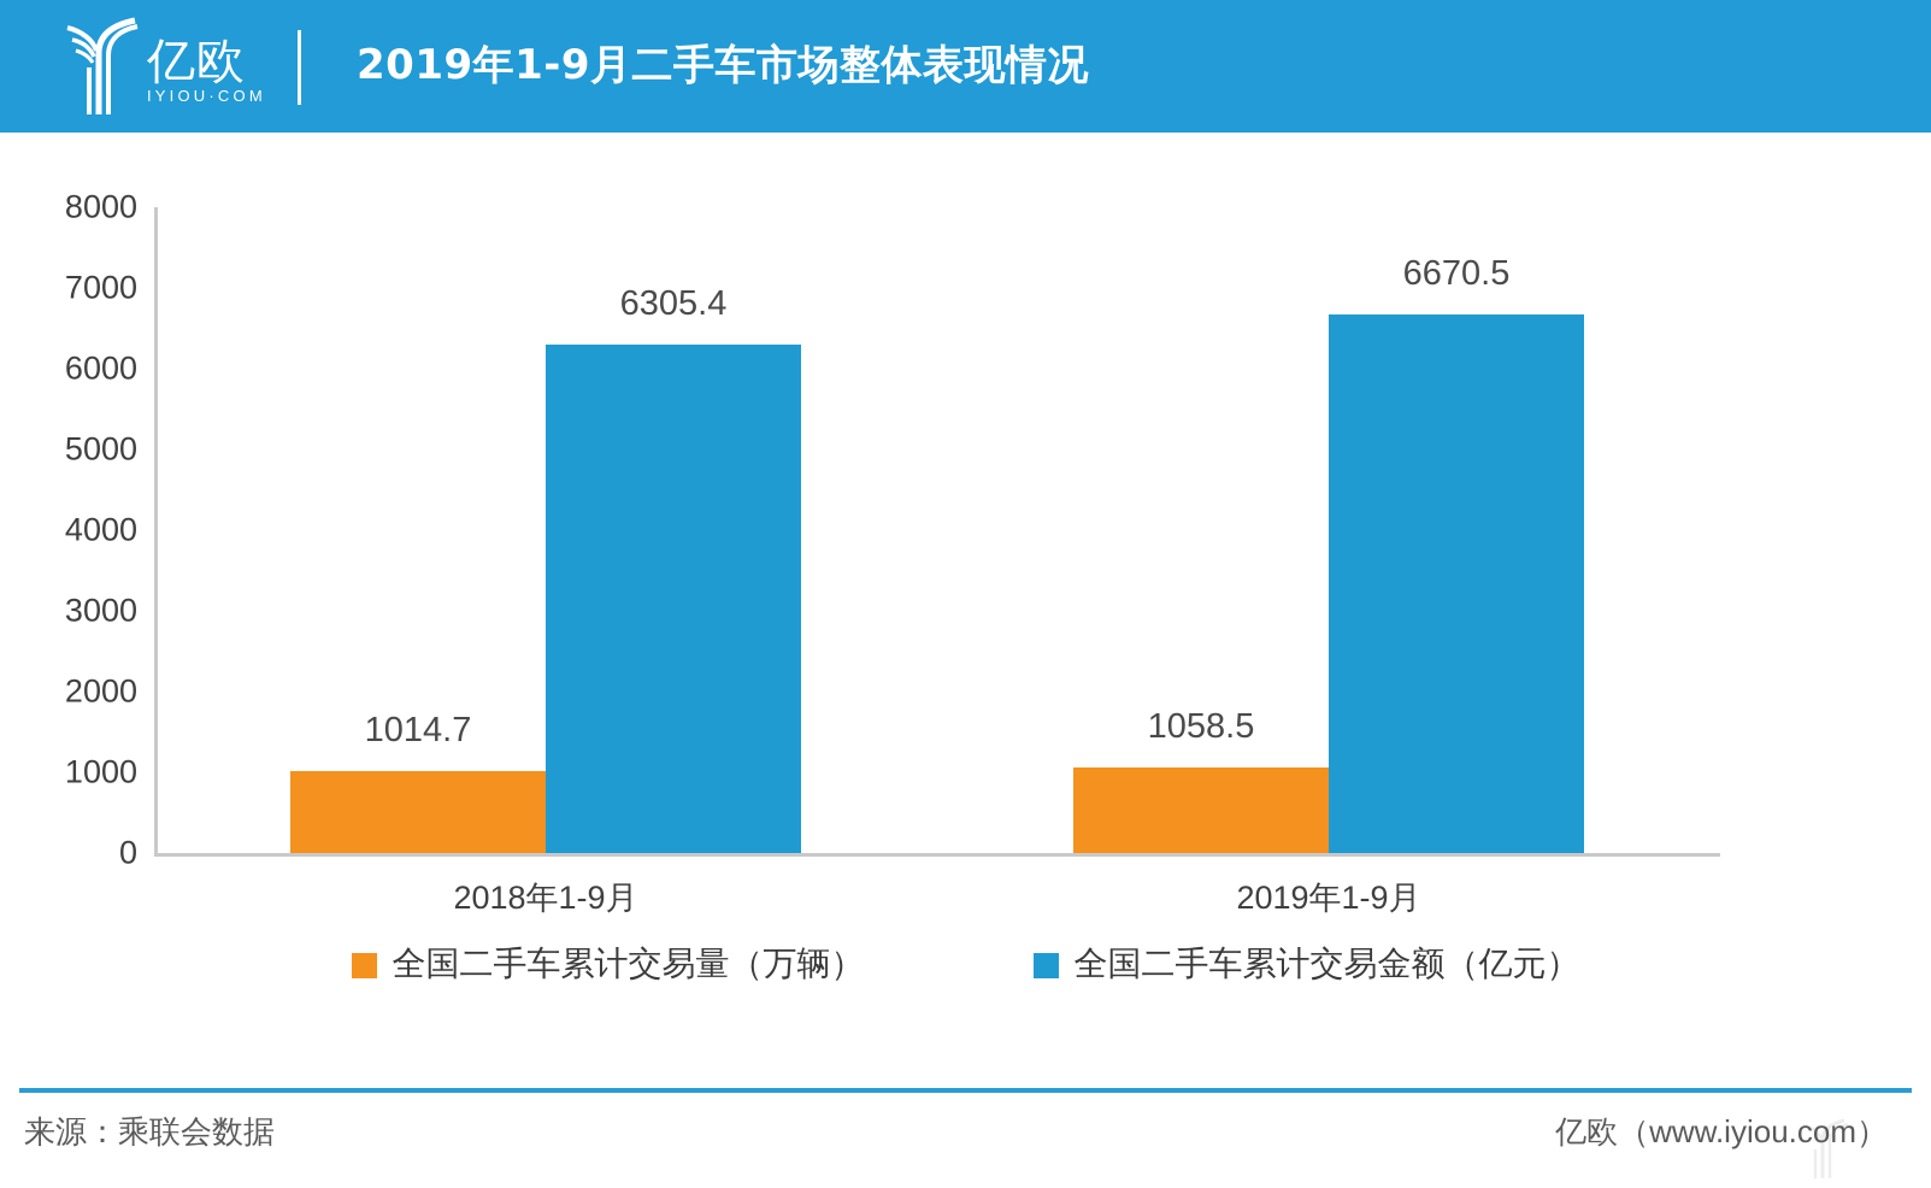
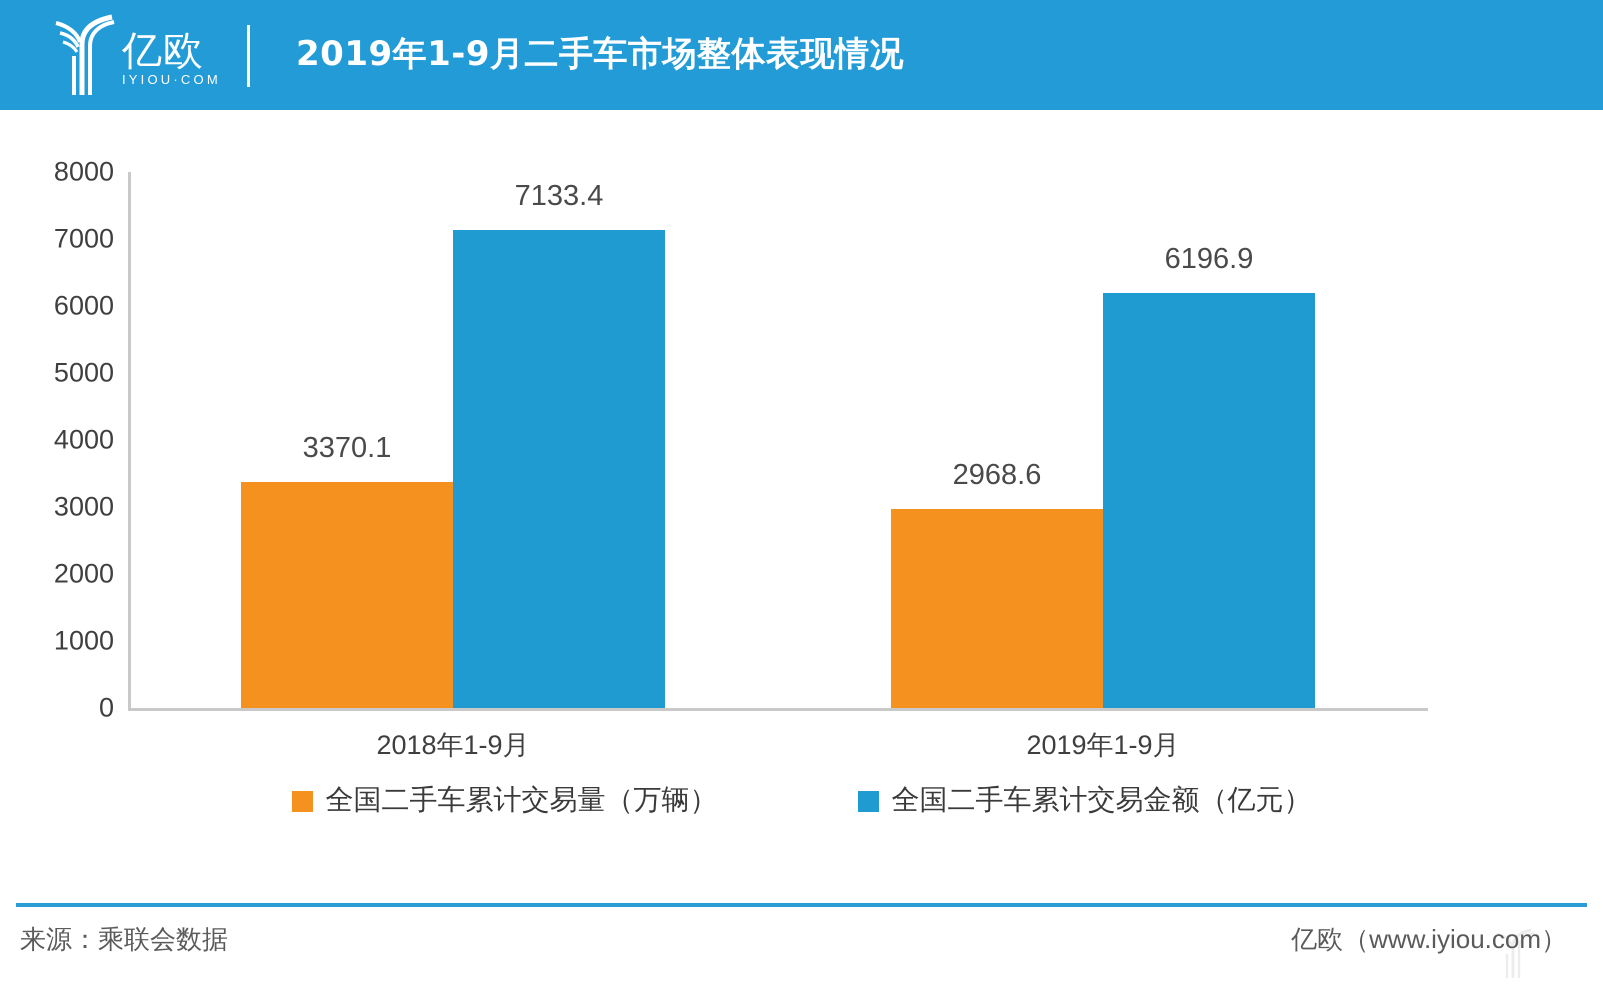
全国二手车累计交易量（万辆）/2018年1-9月: 1014.7 -> 3370.1
全国二手车累计交易金额（亿元）/2018年1-9月: 6305.4 -> 7133.4
全国二手车累计交易量（万辆）/2019年1-9月: 1058.5 -> 2968.6
全国二手车累计交易金额（亿元）/2019年1-9月: 6670.5 -> 6196.9
